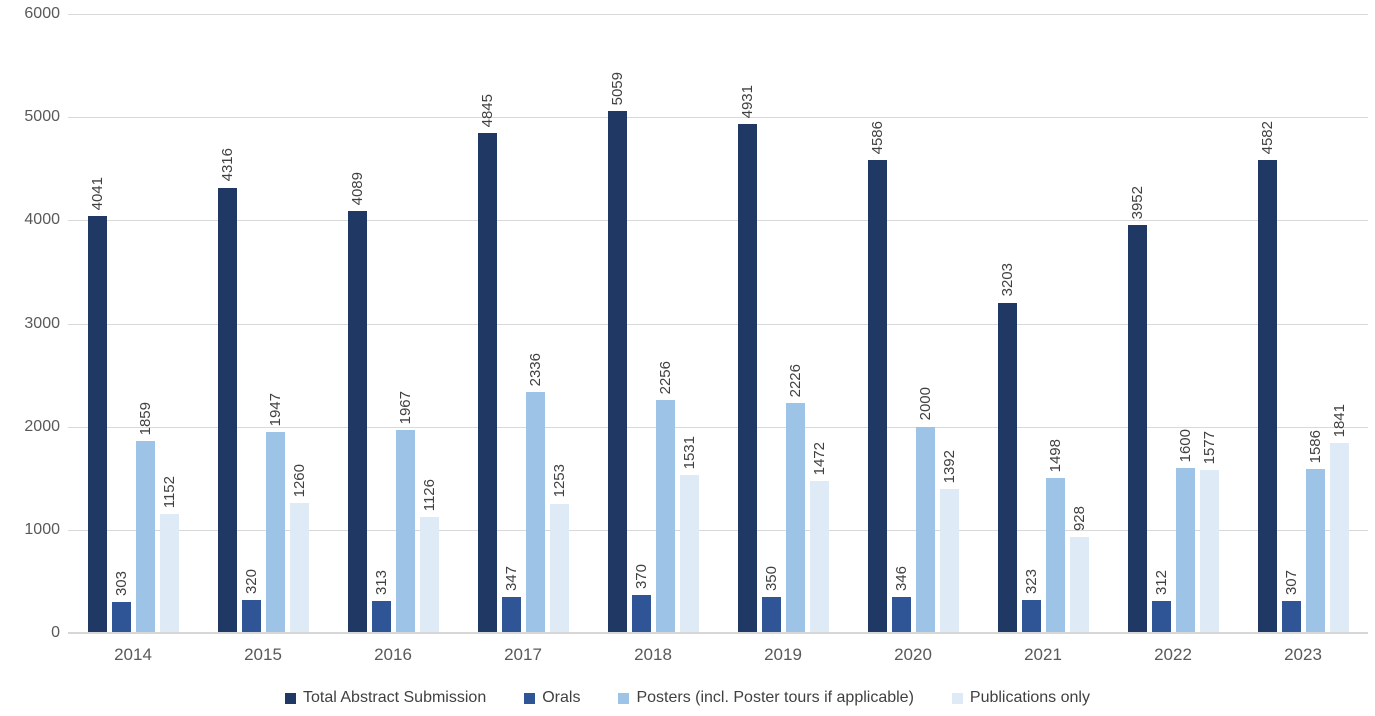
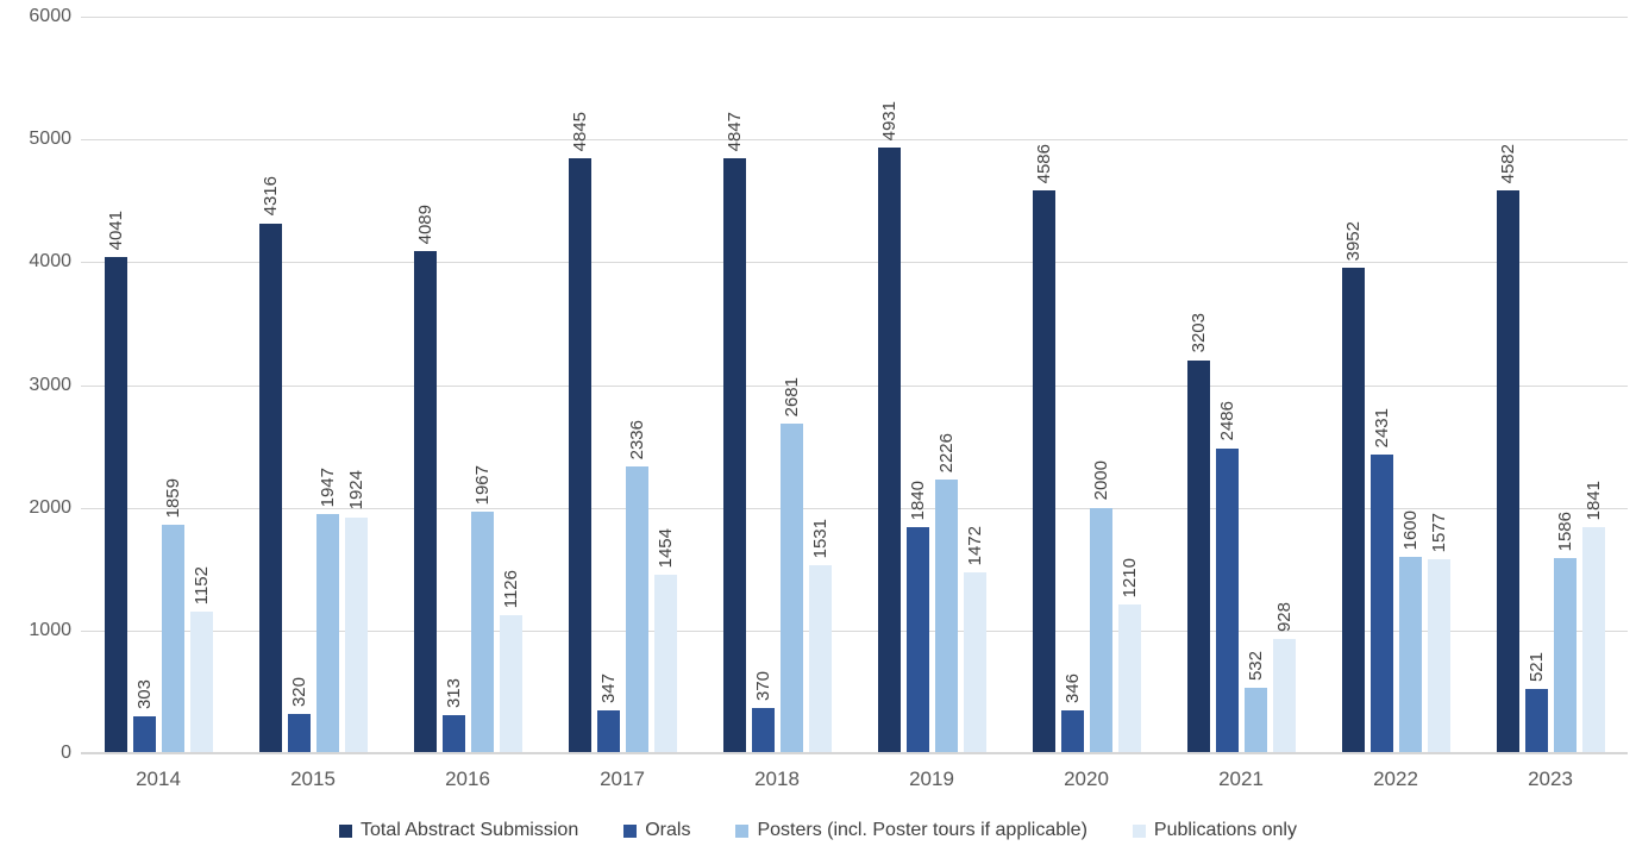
Publications only/2015: 1260 -> 1924
Publications only/2017: 1253 -> 1454
Total Abstract Submission/2018: 5059 -> 4847
Posters (incl. Poster tours if applicable)/2018: 2256 -> 2681
Orals/2019: 350 -> 1840
Publications only/2020: 1392 -> 1210
Orals/2021: 323 -> 2486
Posters (incl. Poster tours if applicable)/2021: 1498 -> 532
Orals/2022: 312 -> 2431
Orals/2023: 307 -> 521
